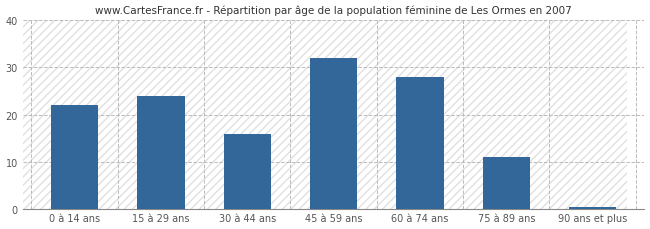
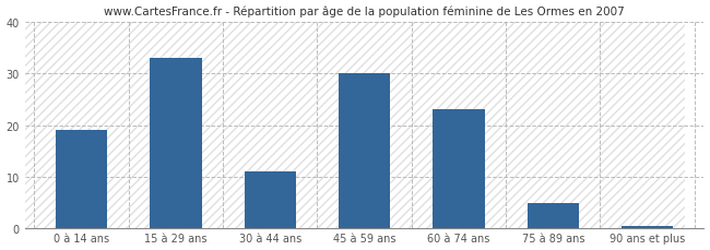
0 à 14 ans: 22.0 -> 19.0
15 à 29 ans: 24.0 -> 33.0
30 à 44 ans: 16.0 -> 11.0
45 à 59 ans: 32.0 -> 30.0
60 à 74 ans: 28.0 -> 23.0
75 à 89 ans: 11.0 -> 5.0
